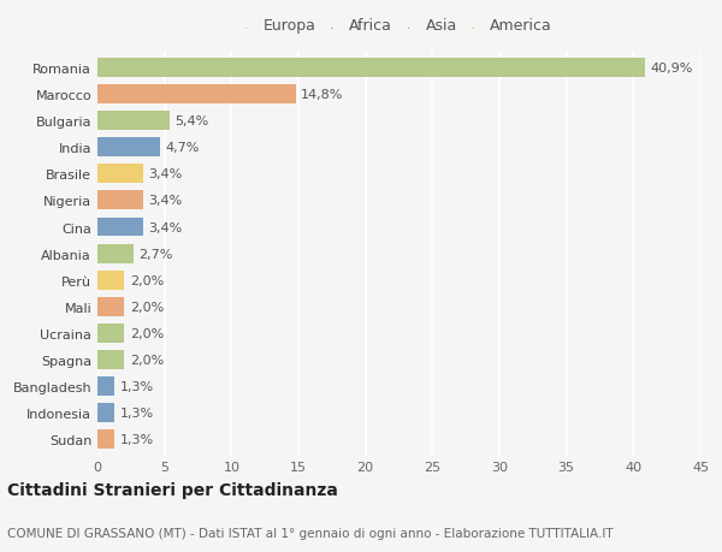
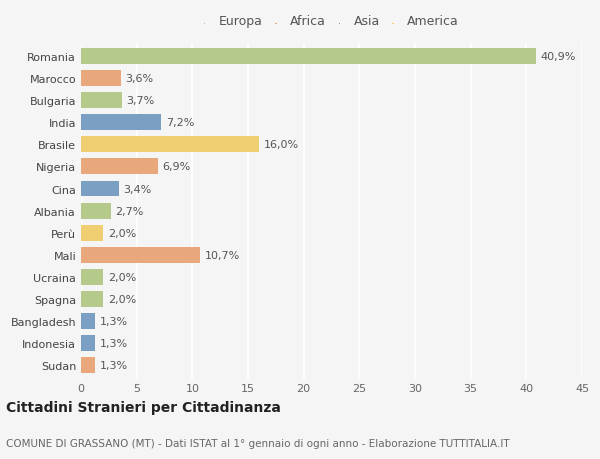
Marocco: 14,8% -> 3,6%
Bulgaria: 5,4% -> 3,7%
India: 4,7% -> 7,2%
Brasile: 3,4% -> 16,0%
Nigeria: 3,4% -> 6,9%
Mali: 2,0% -> 10,7%
